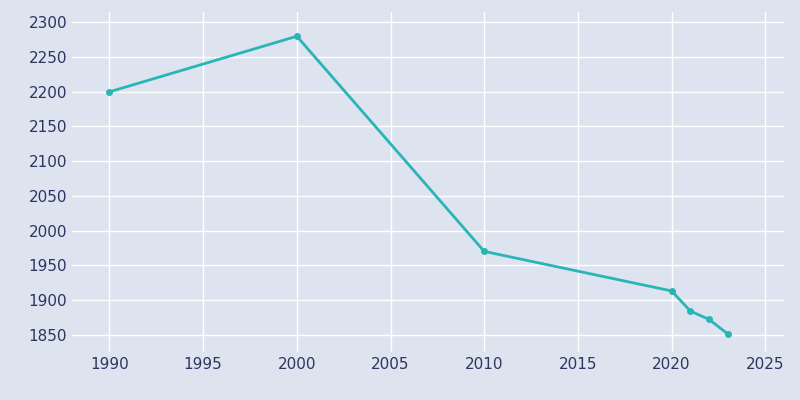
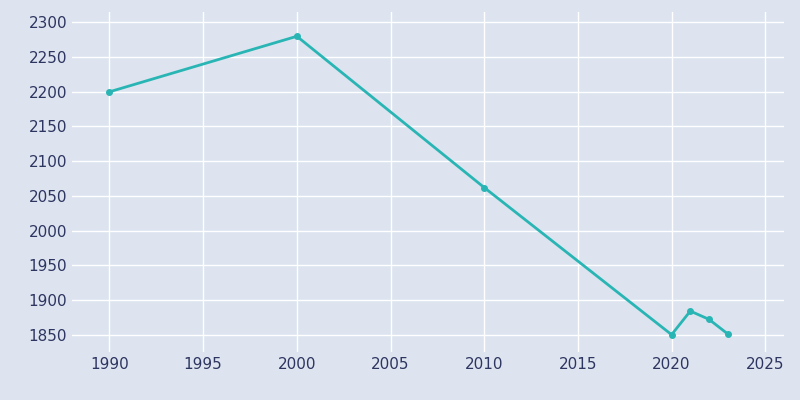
2010: 1970 -> 2062
2020: 1913 -> 1850
